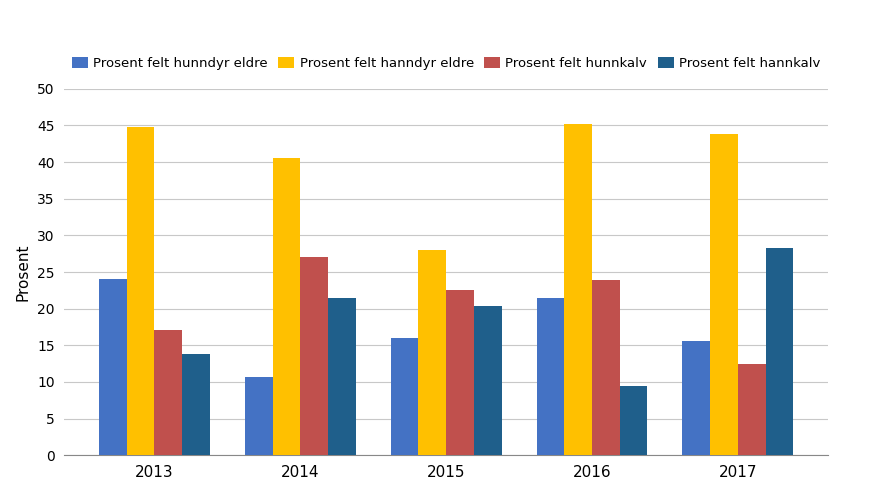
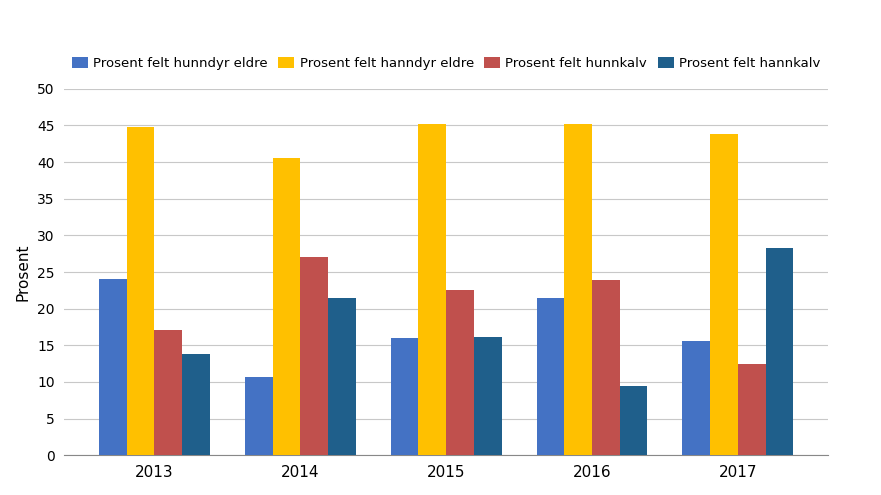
Prosent felt hanndyr eldre/2015: 28.0 -> 45.2
Prosent felt hannkalv/2015: 20.4 -> 16.1
